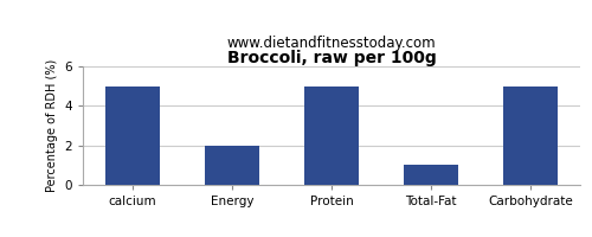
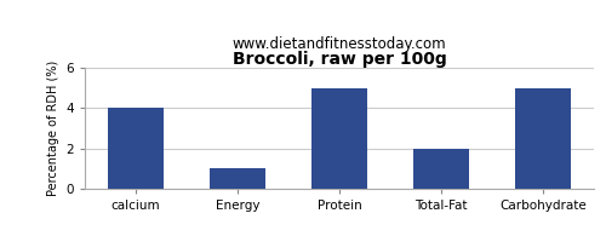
calcium: 5 -> 4
Energy: 2 -> 1
Total-Fat: 1 -> 2
